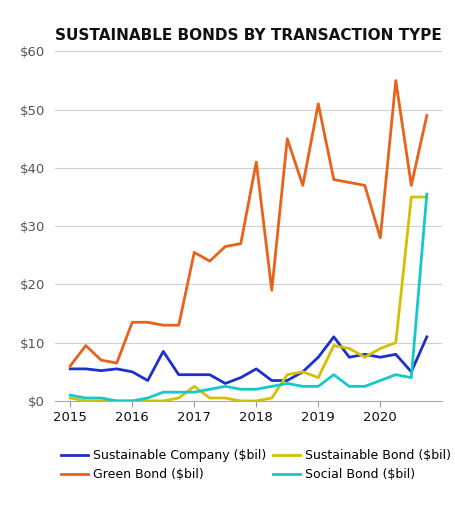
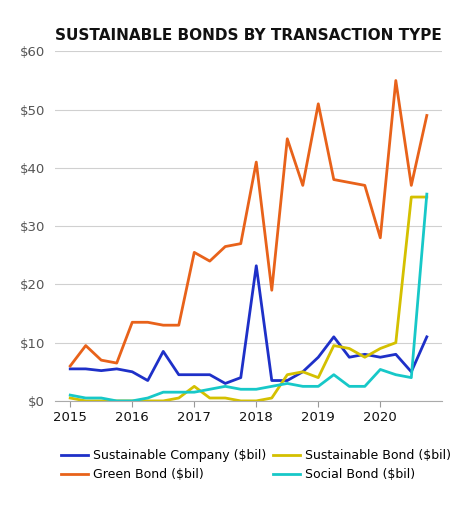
Sustainable Company ($bil)/2018: $5.5 -> $23.2
Social Bond ($bil)/2020: $3.5 -> $5.4
